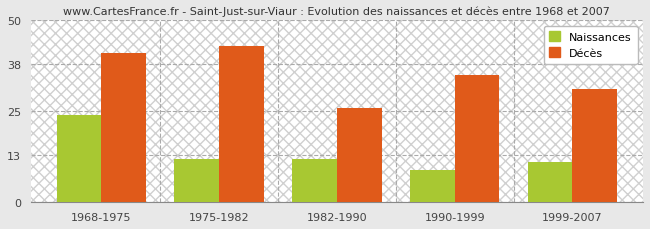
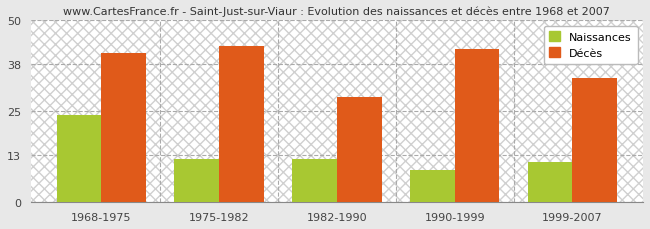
Décès/1982-1990: 26 -> 29
Décès/1990-1999: 35 -> 42
Décès/1999-2007: 31 -> 34
